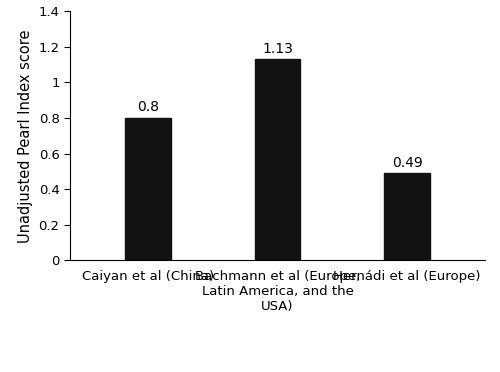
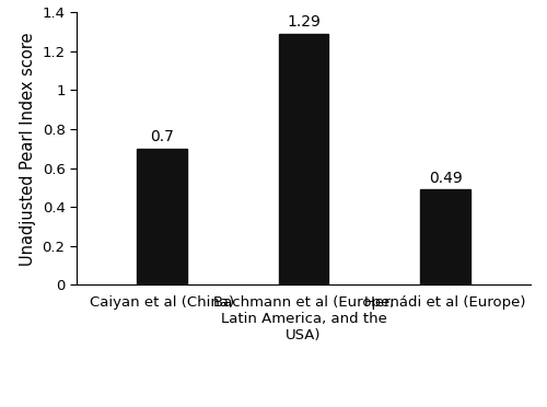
Caiyan et al (China): 0.8 -> 0.7
Bachmann et al (Europe, Latin America, and the USA): 1.13 -> 1.29
